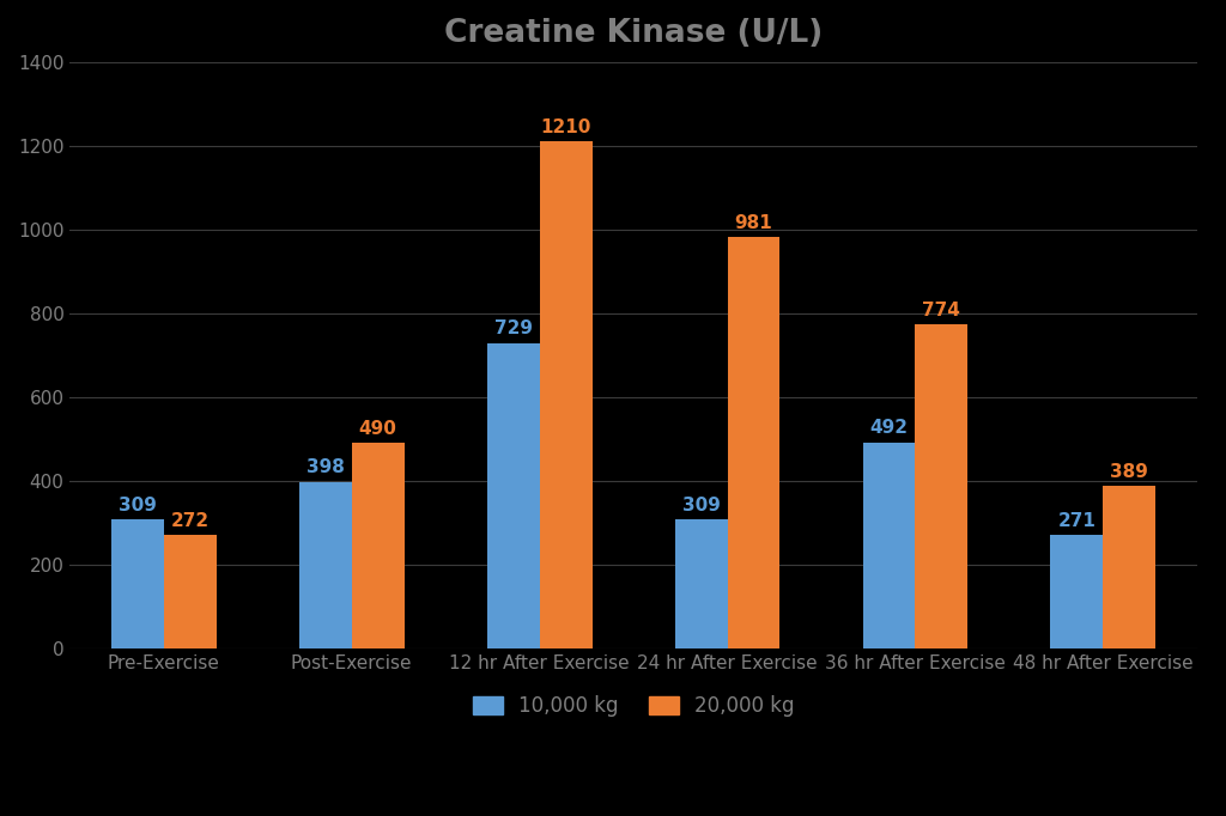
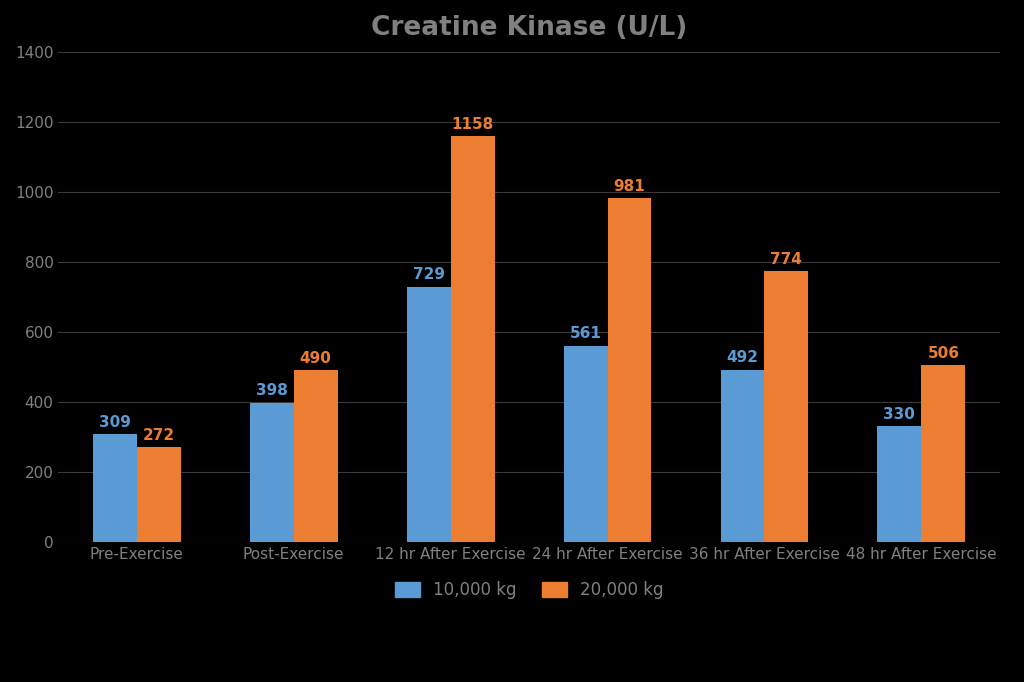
20,000 kg/12 hr After Exercise: 1210 -> 1158
10,000 kg/24 hr After Exercise: 309 -> 561
10,000 kg/48 hr After Exercise: 271 -> 330
20,000 kg/48 hr After Exercise: 389 -> 506
